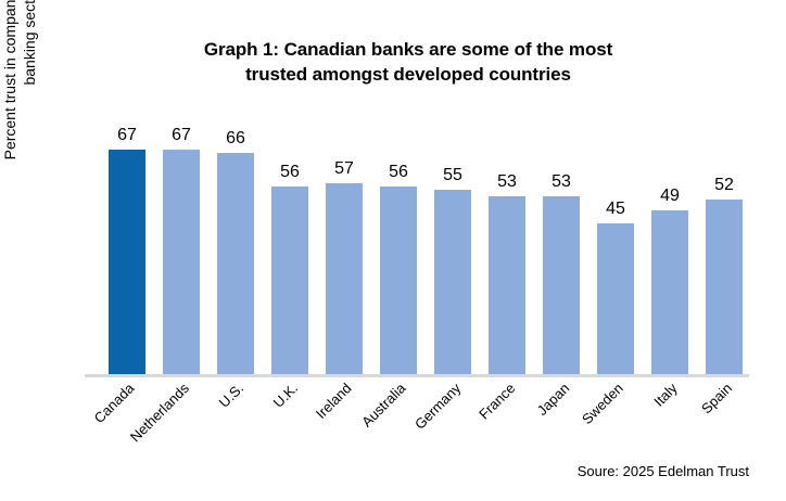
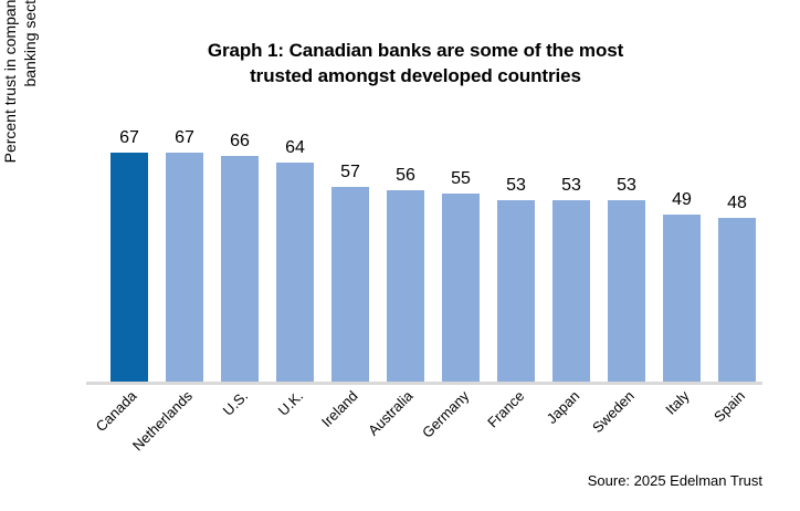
U.K.: 56 -> 64
Sweden: 45 -> 53
Spain: 52 -> 48
